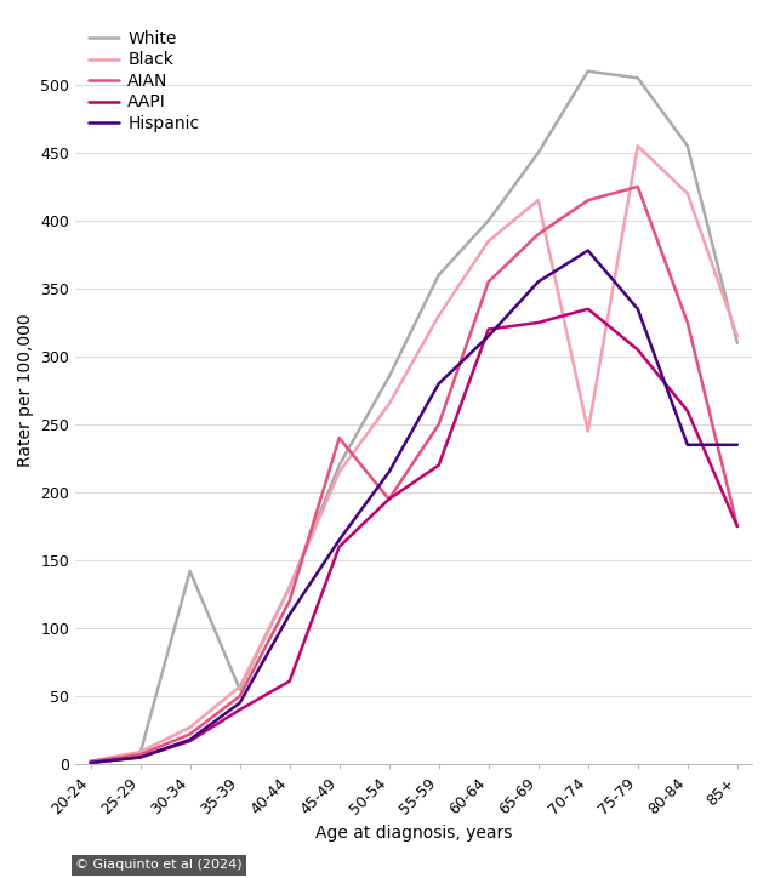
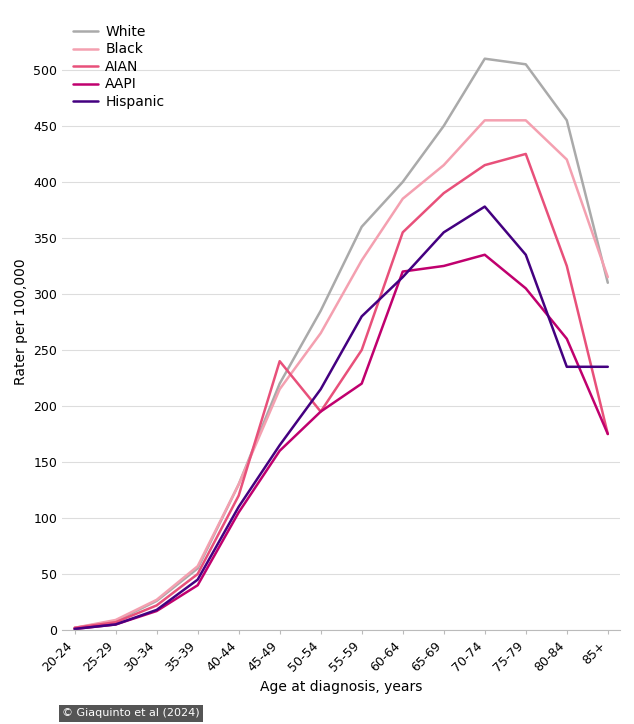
White/30-34: 142 -> 26
AAPI/40-44: 61 -> 105
Black/70-74: 245 -> 455
